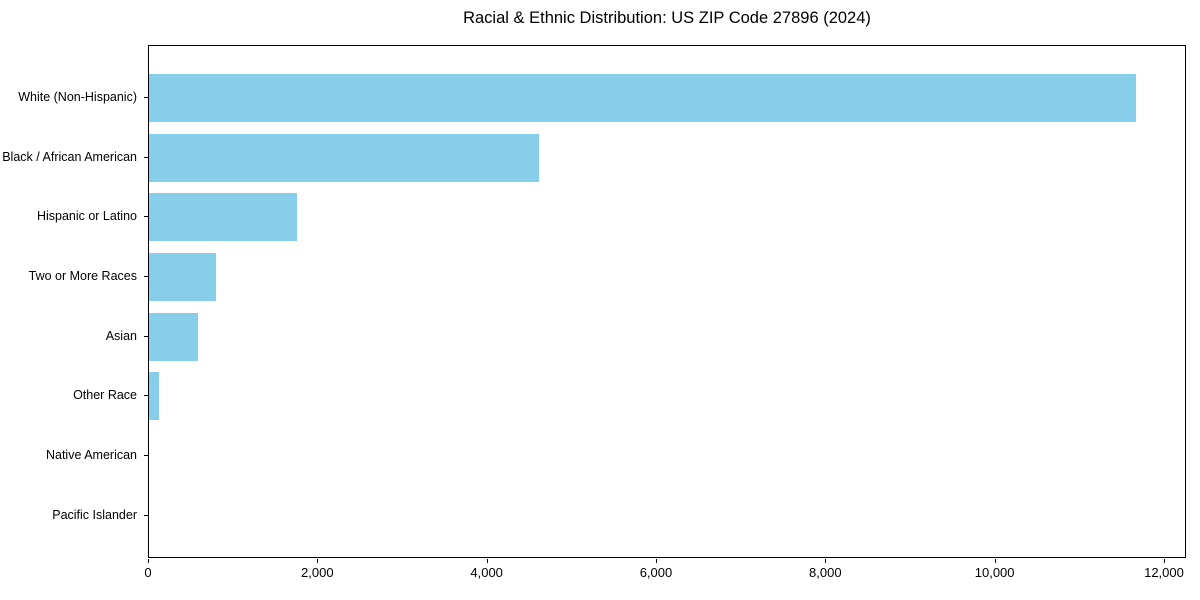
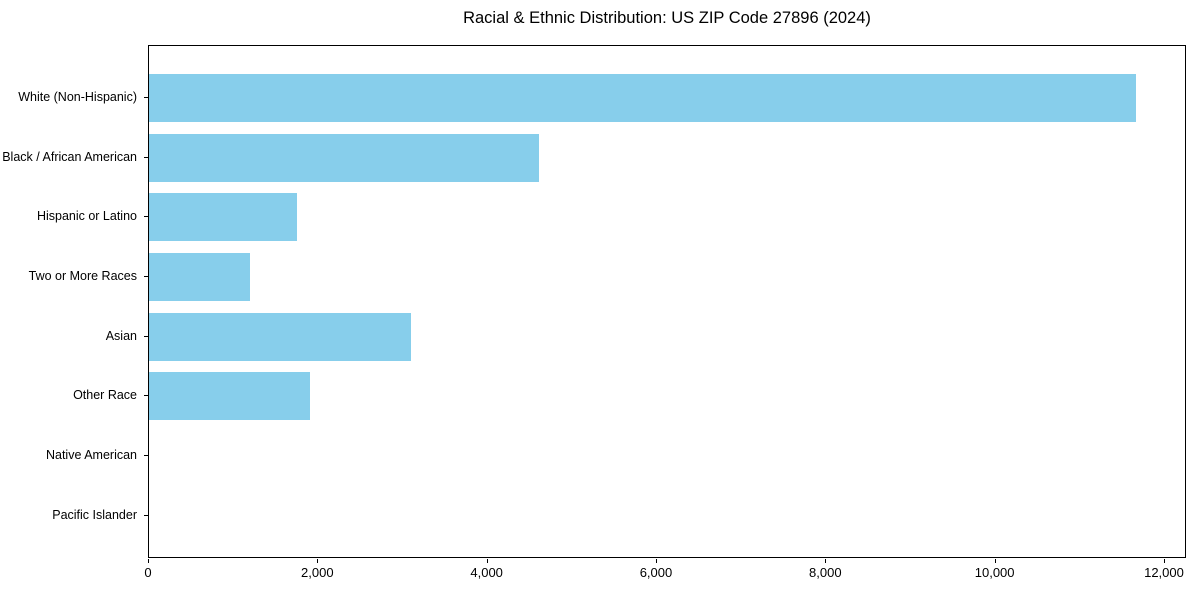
Two or More Races: 800 -> 1200
Asian: 600 -> 3100
Other Race: 100 -> 1900
